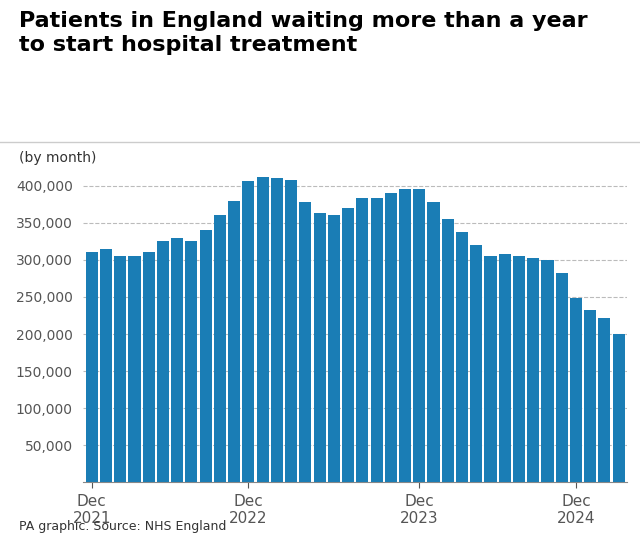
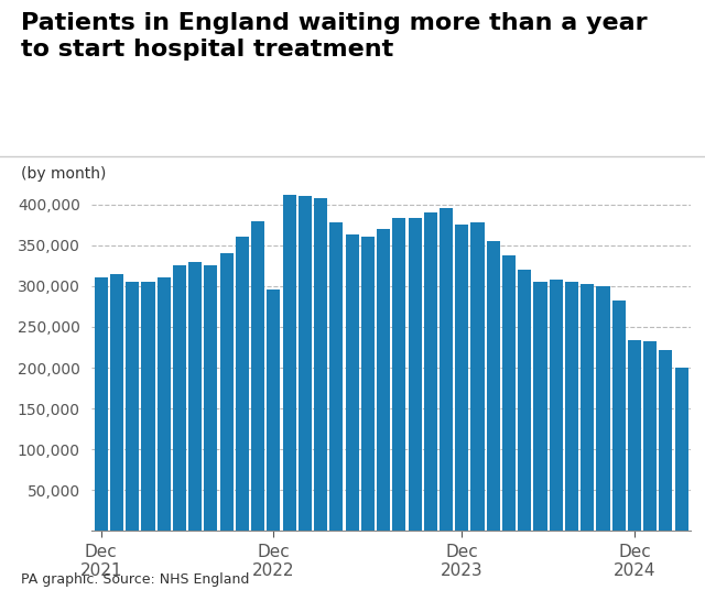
Dec 2022: 407,000 -> 296,000
Dec 2023: 395,000 -> 376,000
Dec 2024: 248,000 -> 234,000
